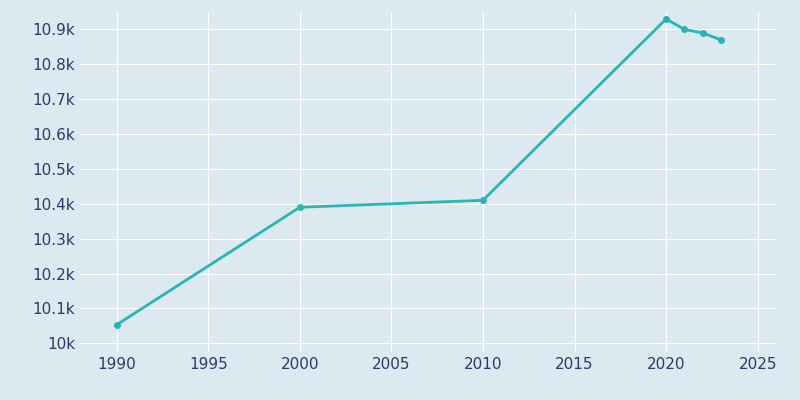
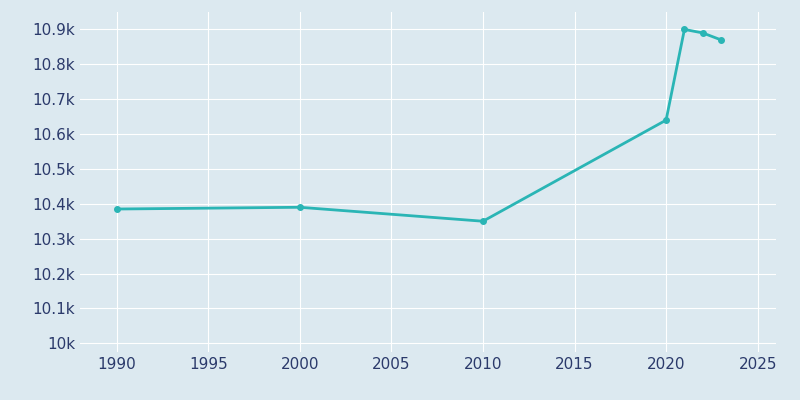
1990: 10.053k -> 10.385k
2010: 10.410k -> 10.350k
2020: 10.930k -> 10.640k
